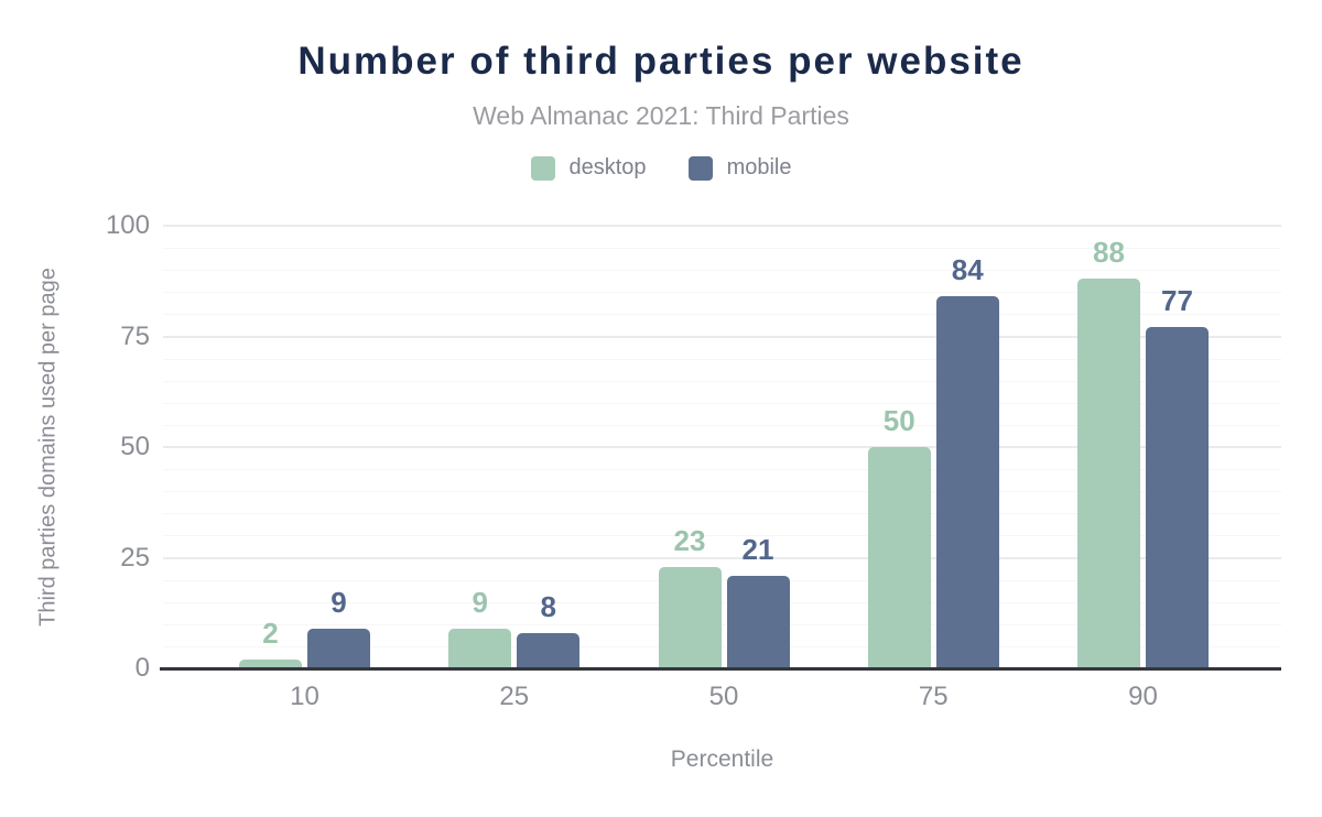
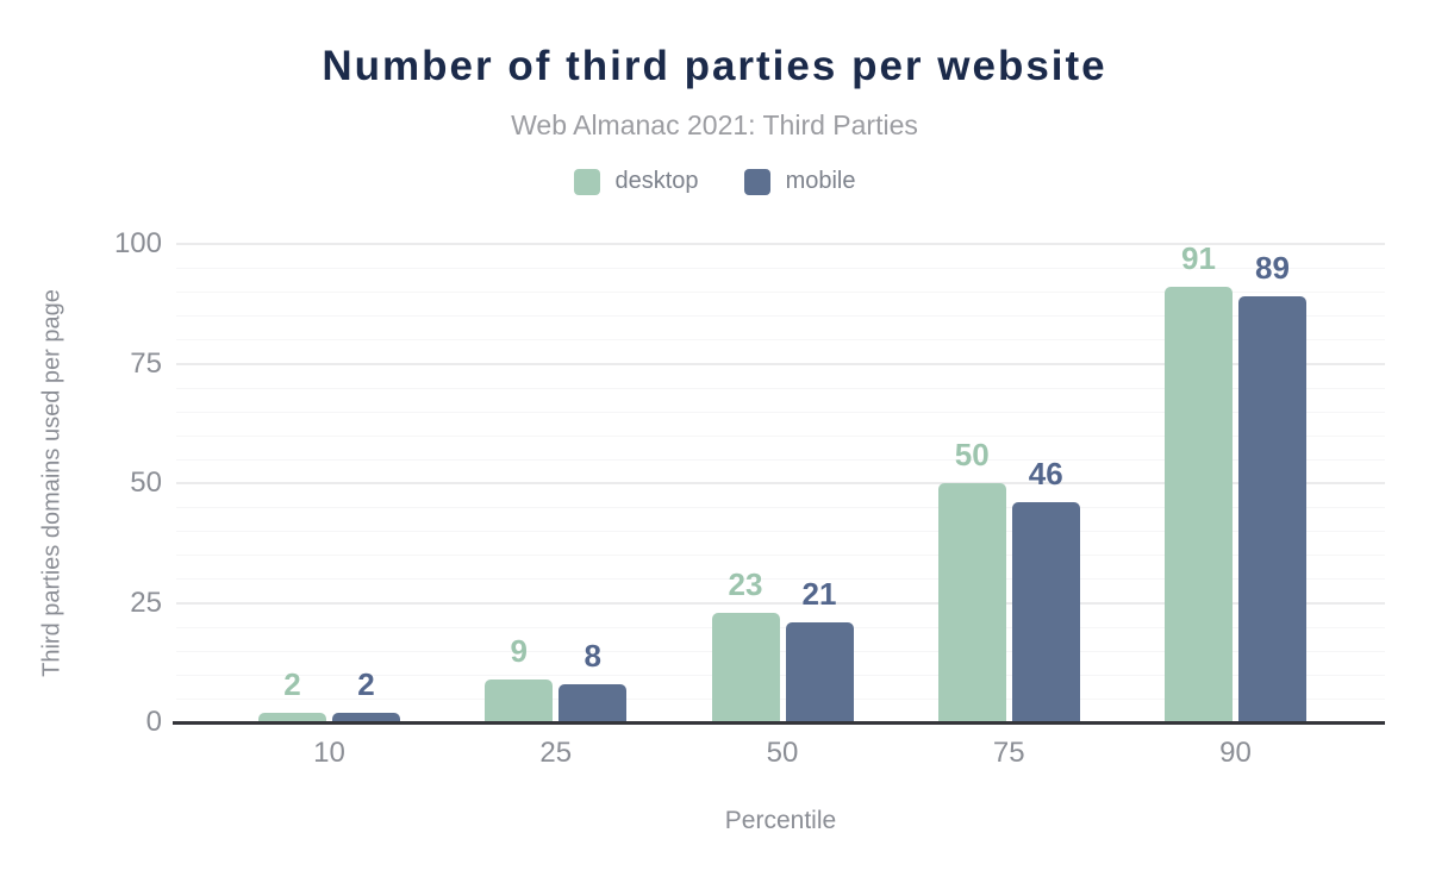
mobile/10: 9 -> 2
mobile/75: 84 -> 46
desktop/90: 88 -> 91
mobile/90: 77 -> 89
